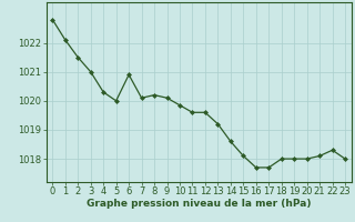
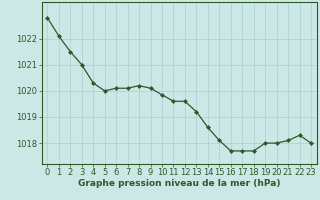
6: 1020.90 -> 1020.10
18: 1018.00 -> 1017.70
